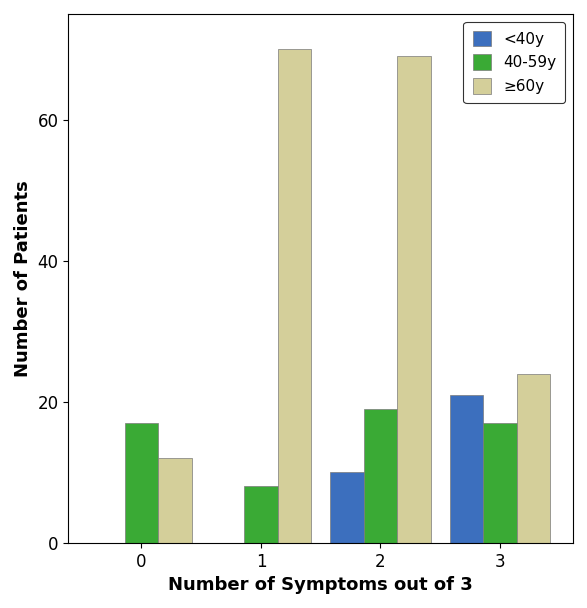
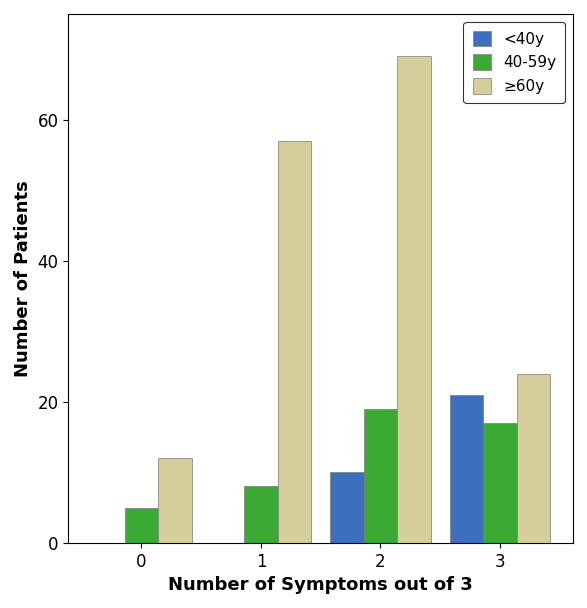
40-59y/0: 17 -> 5
≥60y/1: 70 -> 57
